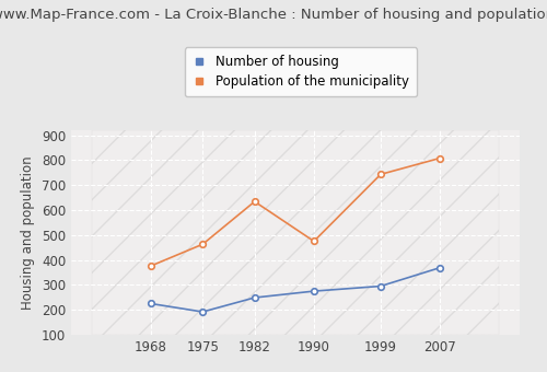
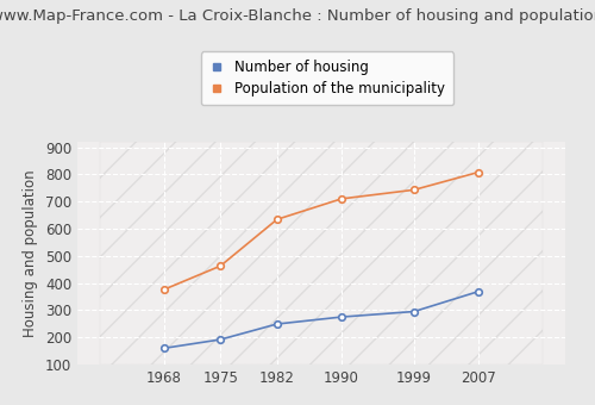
Number of housing/1968: 225 -> 160
Population of the municipality/1990: 475 -> 710
